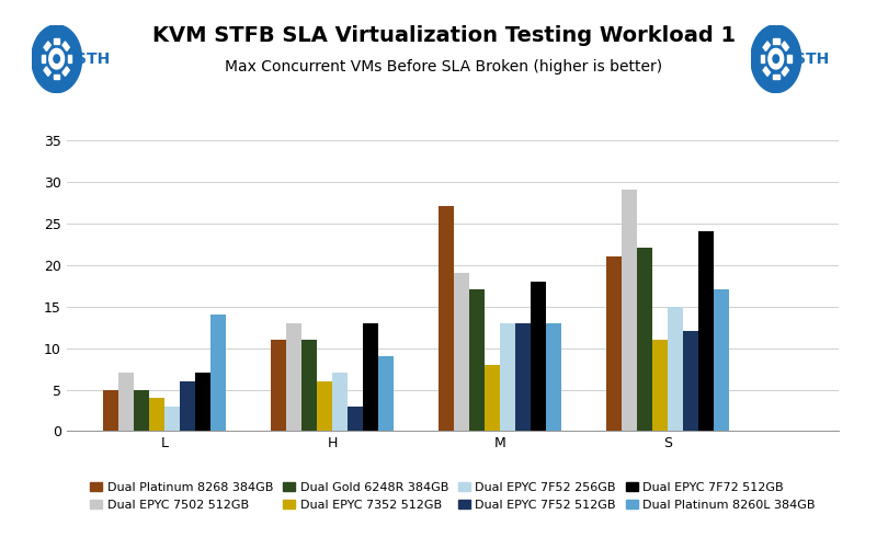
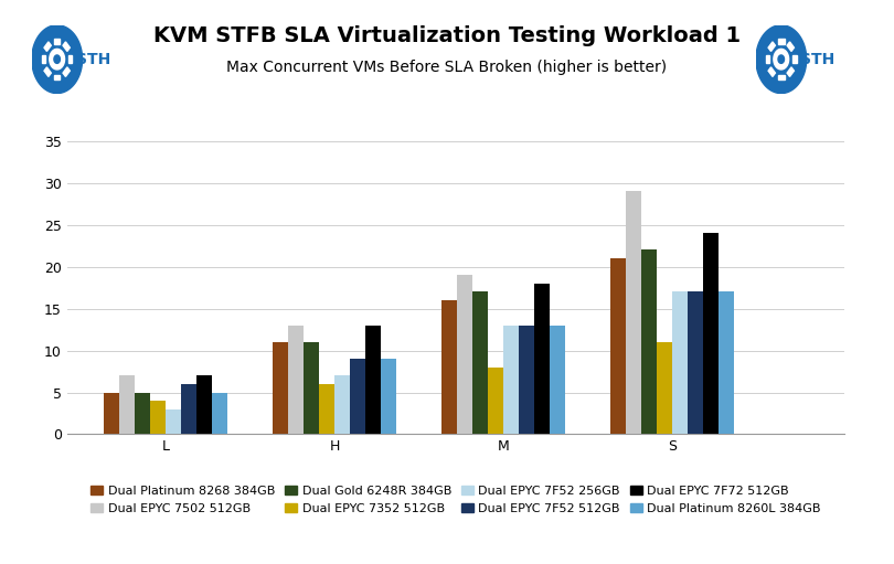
Dual Platinum 8260L 384GB/L: 14 -> 5
Dual EPYC 7F52 512GB/H: 3 -> 9
Dual Platinum 8268 384GB/M: 27 -> 16
Dual EPYC 7F52 256GB/S: 15 -> 17
Dual EPYC 7F52 512GB/S: 12 -> 17
